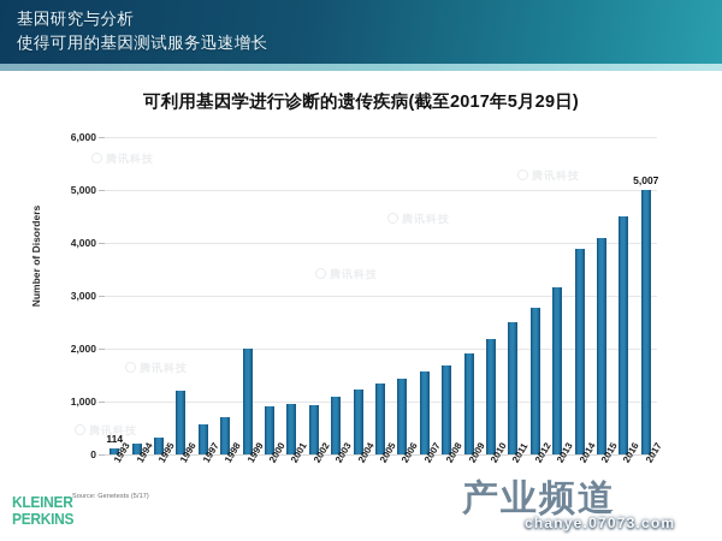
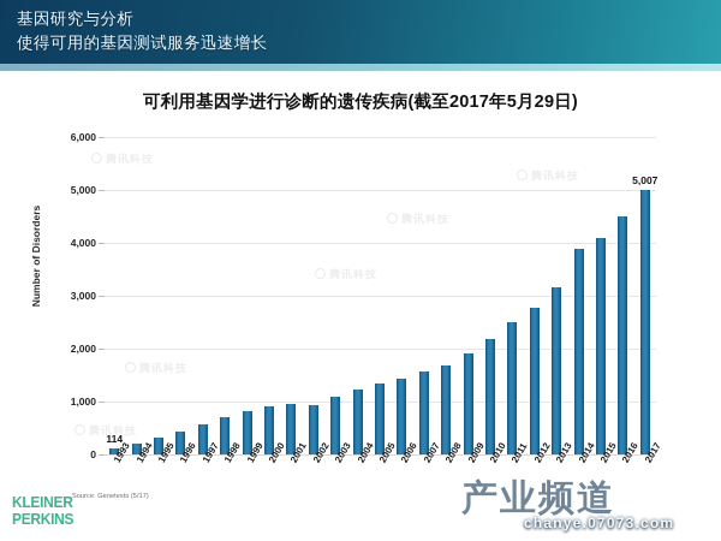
1996: 1200 -> 400
1999: 2000 -> 800
